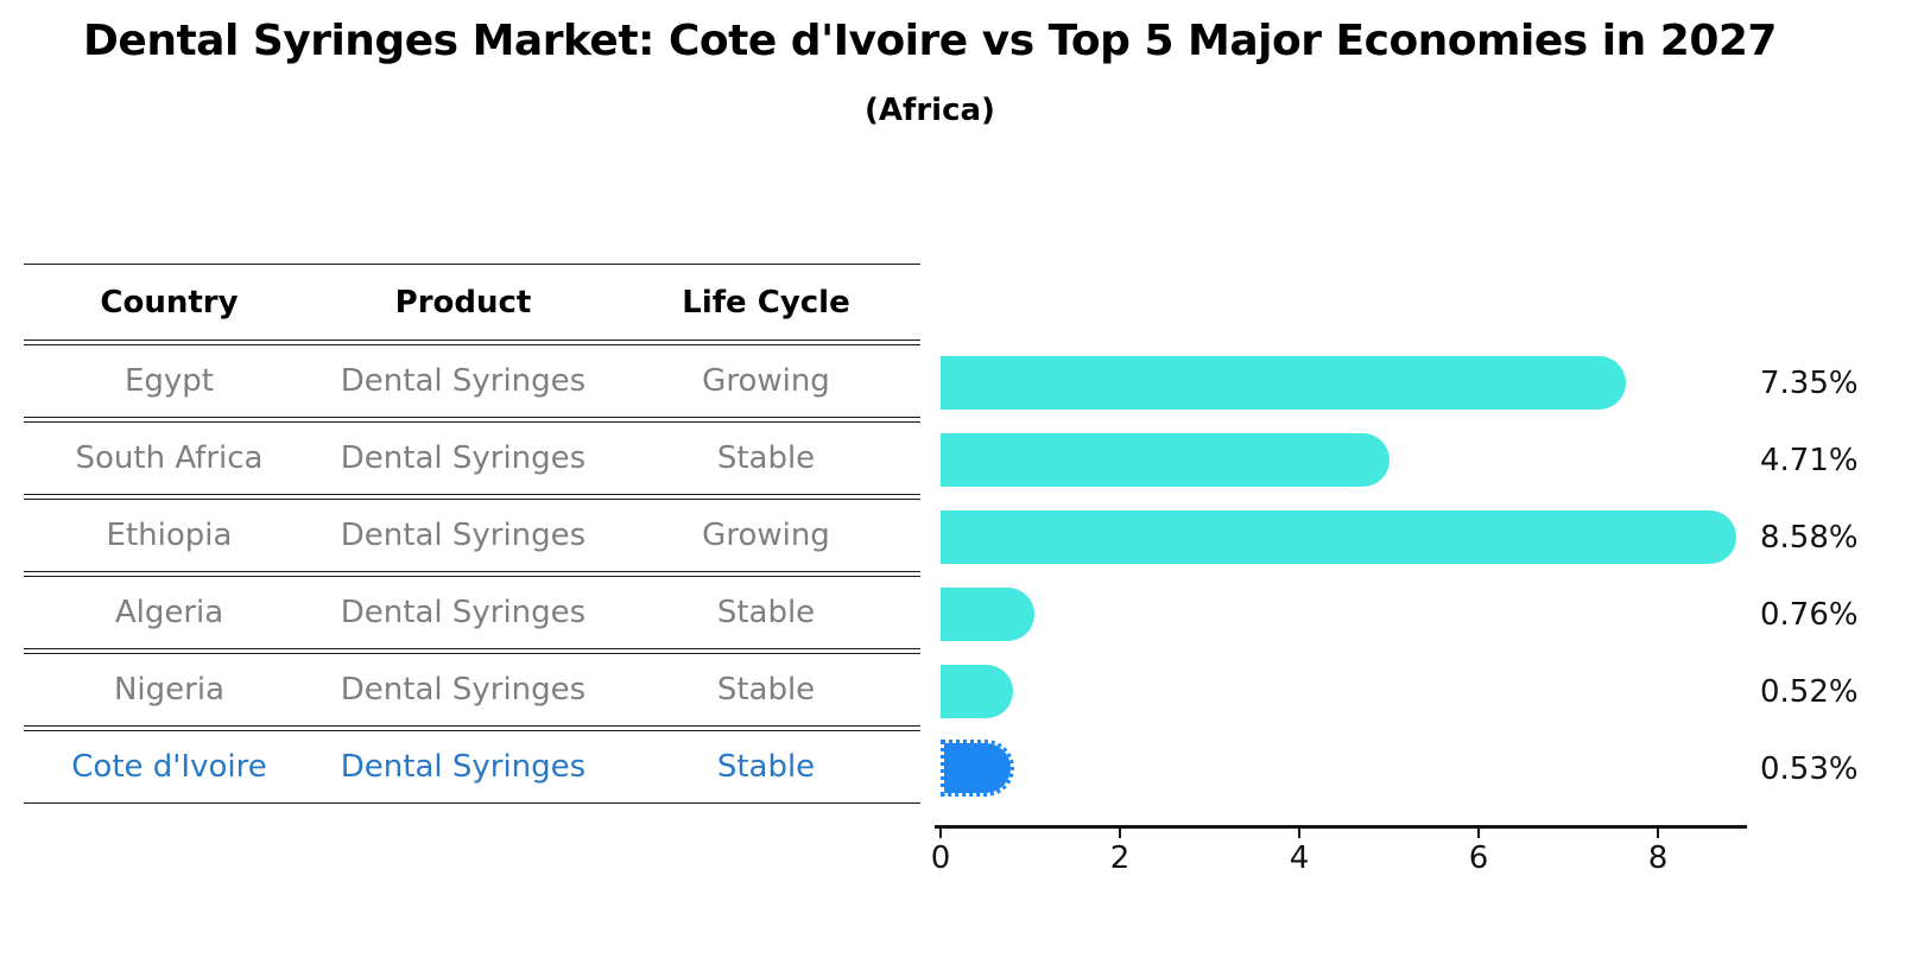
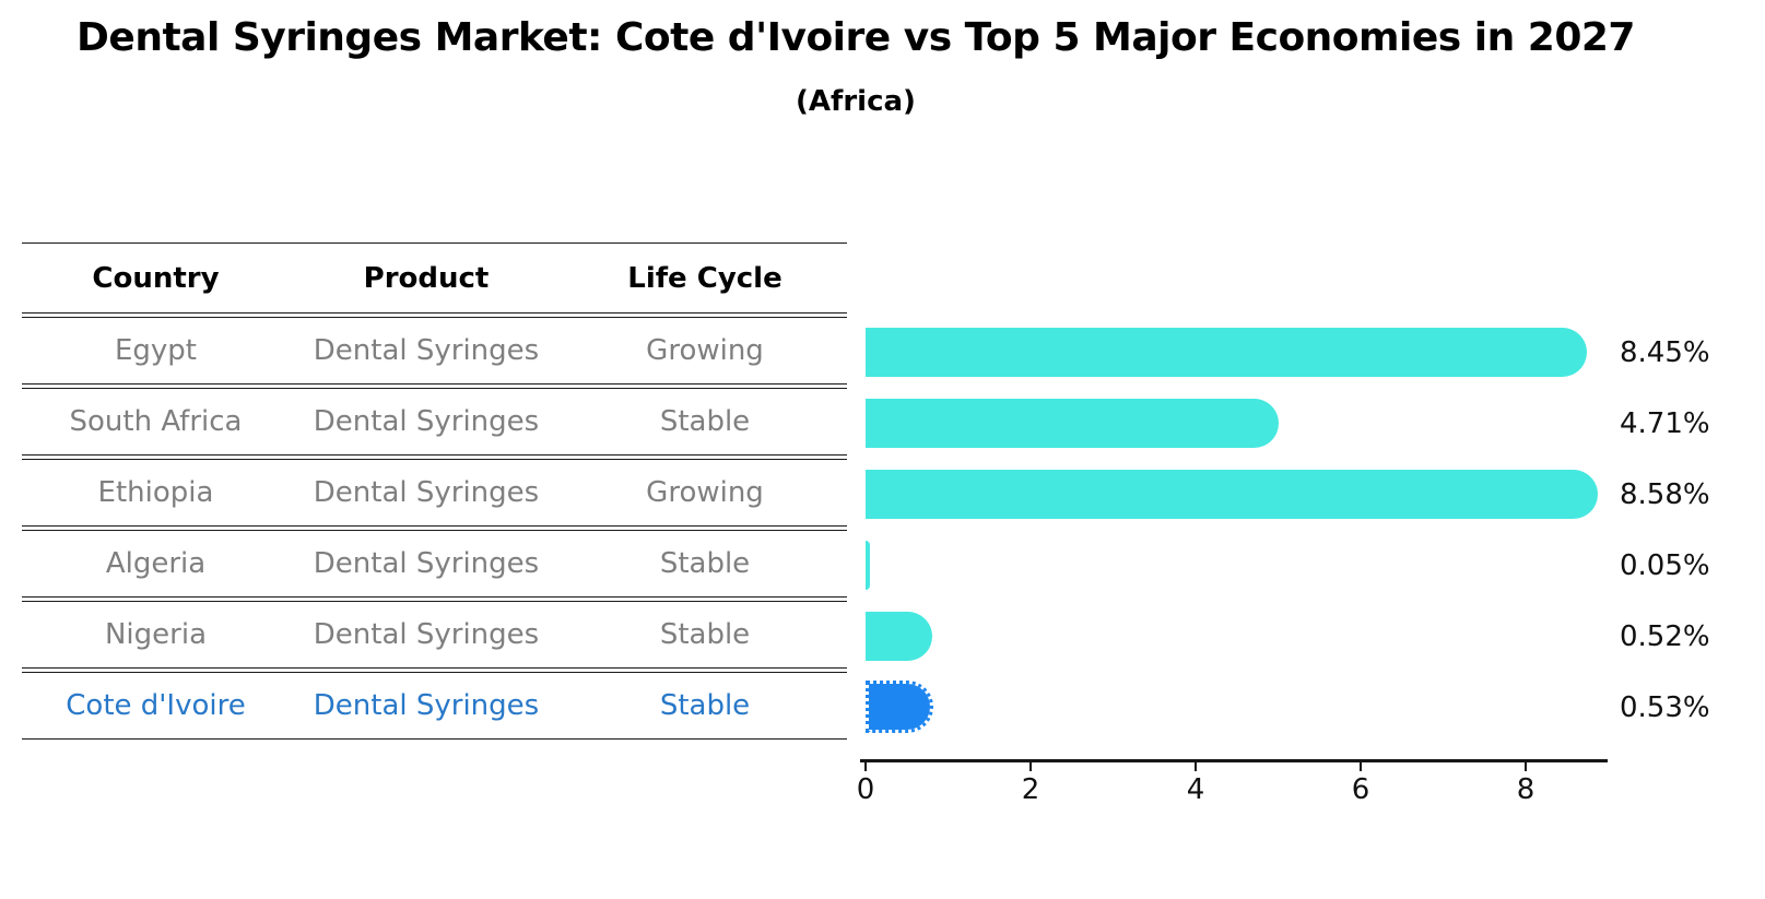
Egypt: 7.35% -> 8.45%
Algeria: 0.76% -> 0.05%
